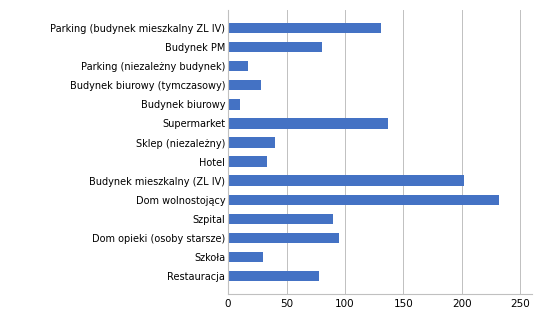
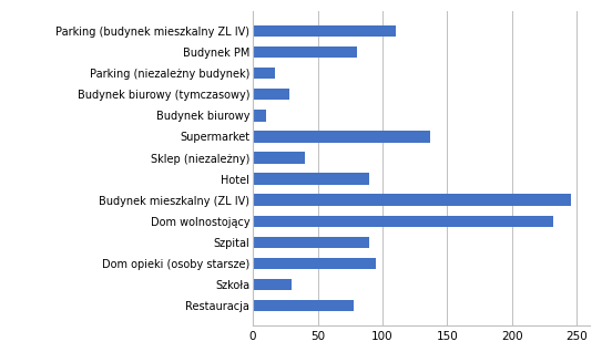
Parking (budynek mieszkalny ZL IV): 131 -> 110
Hotel: 33 -> 90
Budynek mieszkalny (ZL IV): 202 -> 245
